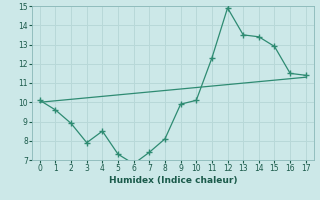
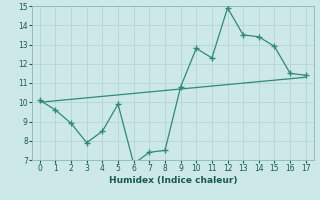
5: 7.3 -> 9.9
8: 8.1 -> 7.5
9: 9.9 -> 10.8
10: 10.1 -> 12.8
